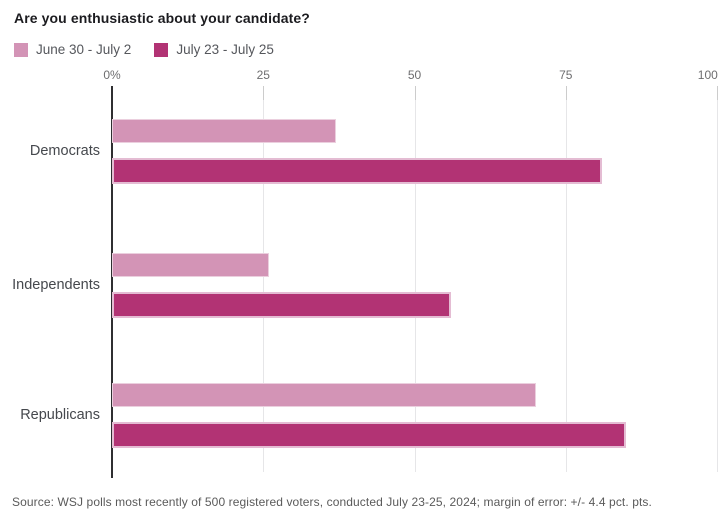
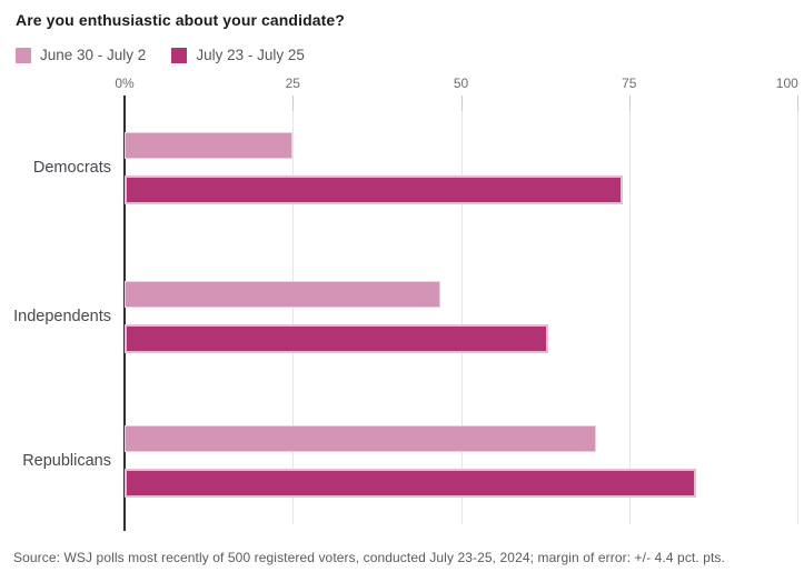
June 30 - July 2/Democrats: 37 -> 25
July 23 - July 25/Democrats: 81 -> 74
June 30 - July 2/Independents: 26 -> 47
July 23 - July 25/Independents: 56 -> 63
